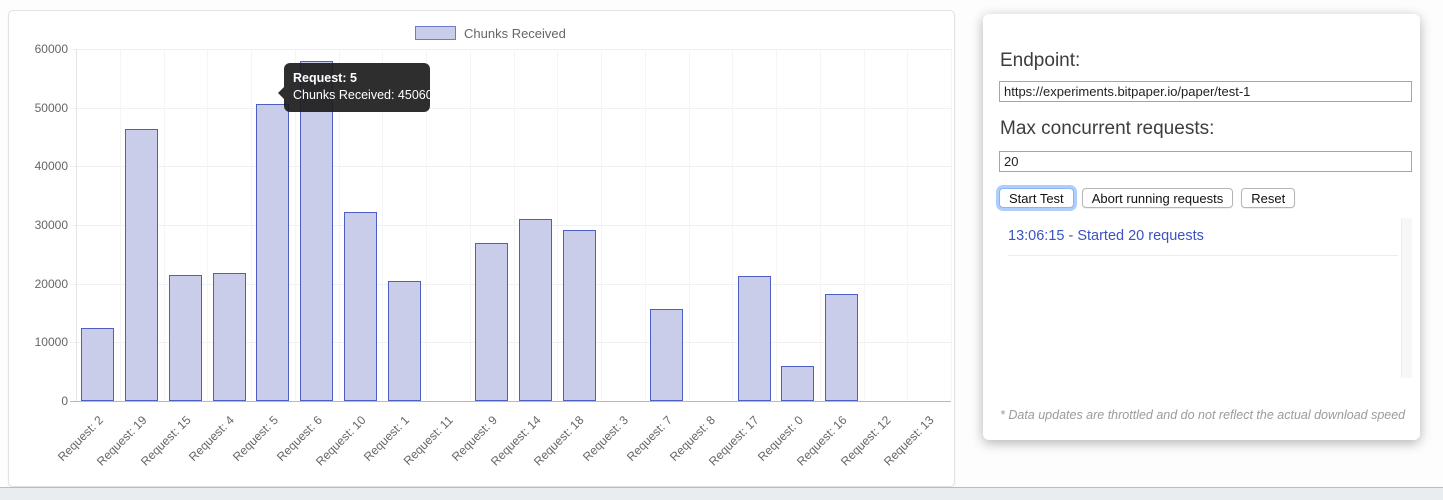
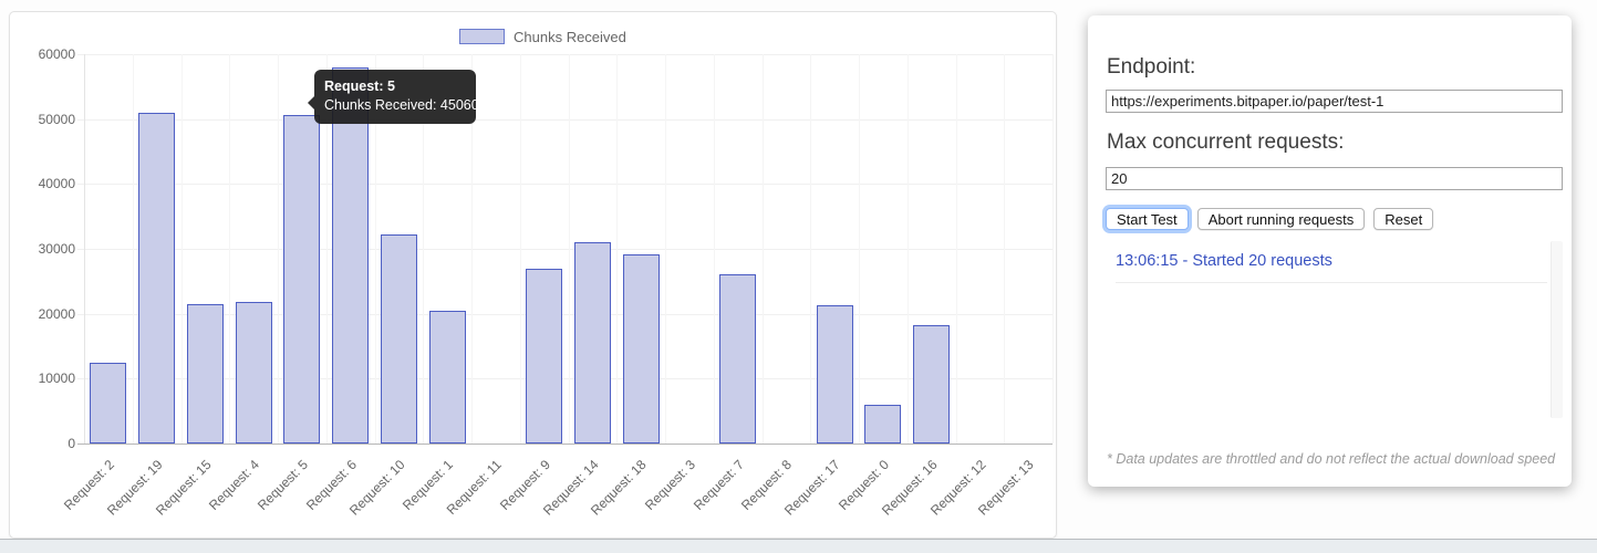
Request: 19: 46000 -> 51000
Request: 7: 16000 -> 26000
